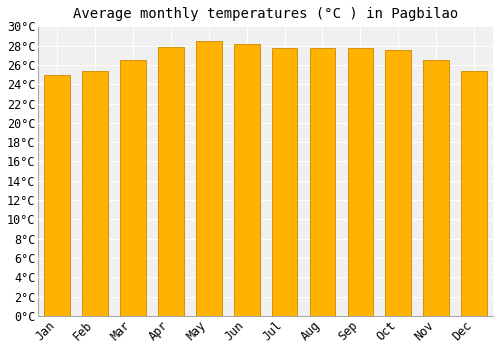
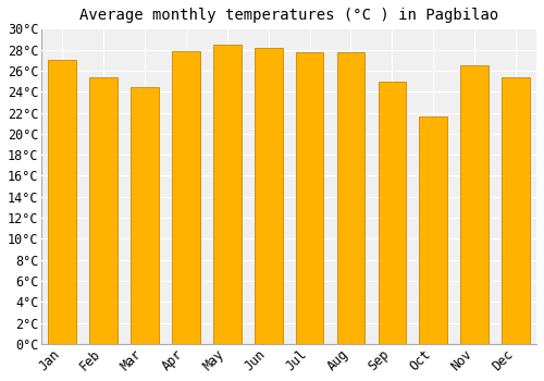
Jan: 25.0°C -> 27.0°C
Mar: 26.5°C -> 24.4°C
Sep: 27.8°C -> 25.0°C
Oct: 27.5°C -> 21.6°C
